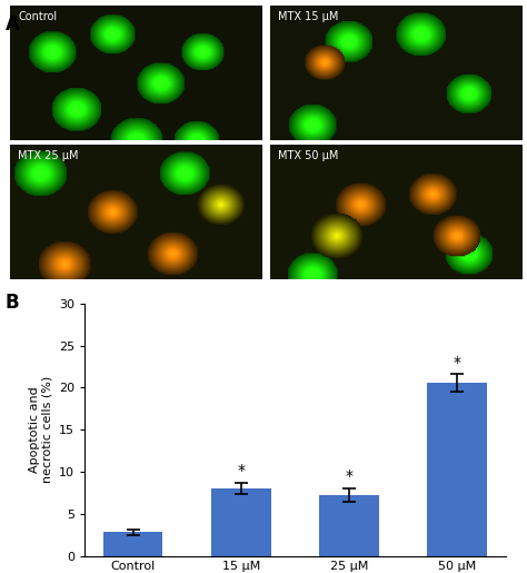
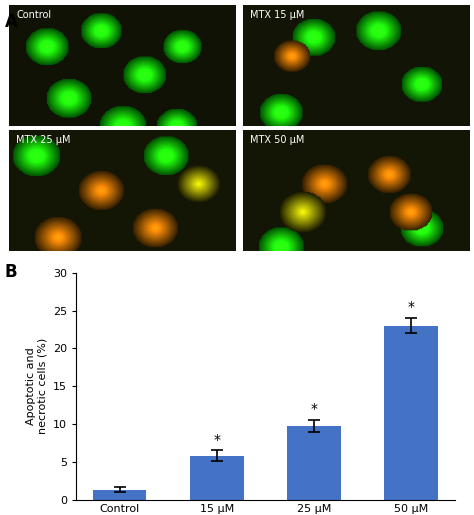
Control: 2.8 -> 1.3
15 μM: 8.0 -> 5.8
25 μM: 7.2 -> 9.7
50 μM: 20.6 -> 23.0
